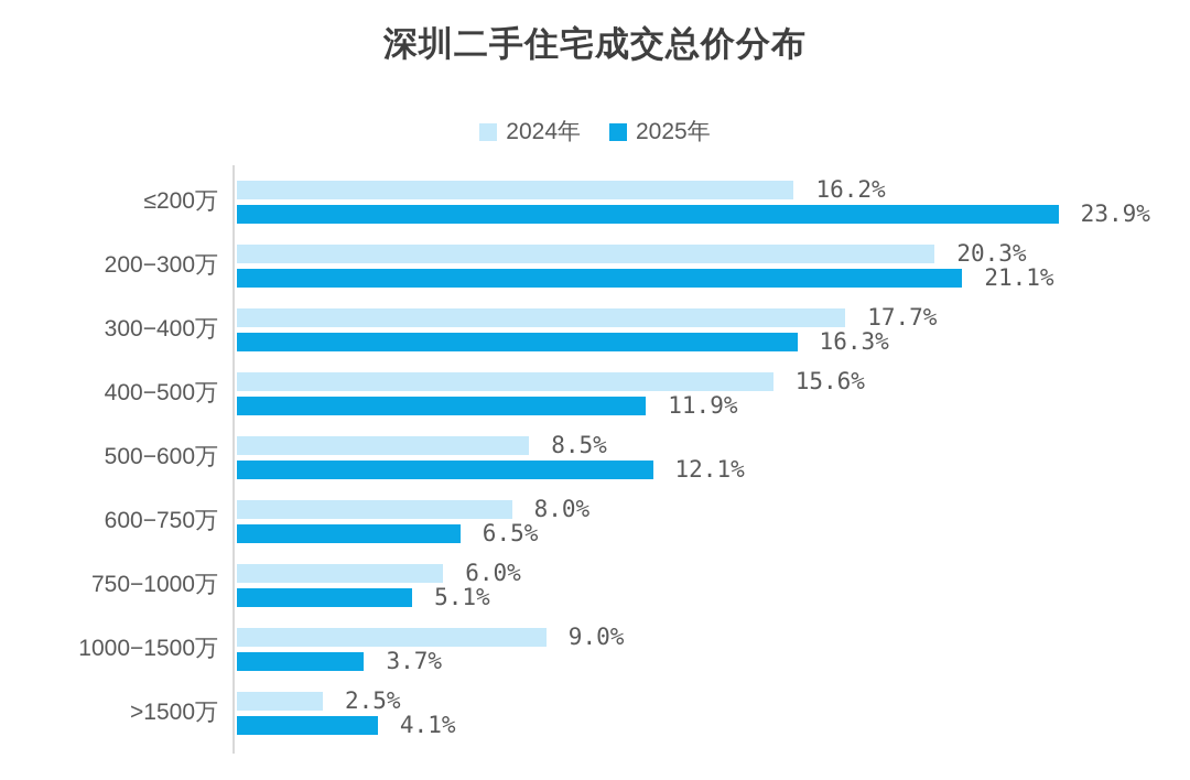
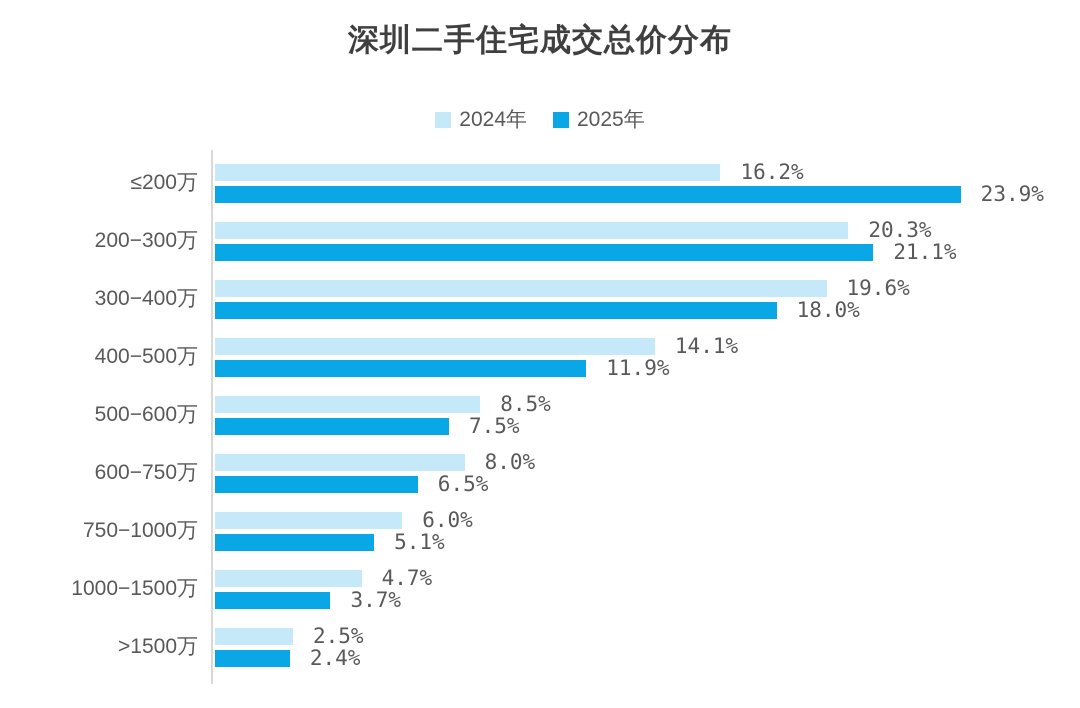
2024年/300−400万: 17.7% -> 19.6%
2025年/300−400万: 16.3% -> 18.0%
2024年/400−500万: 15.6% -> 14.1%
2025年/500−600万: 12.1% -> 7.5%
2024年/1000−1500万: 9.0% -> 4.7%
2025年/>1500万: 4.1% -> 2.4%
